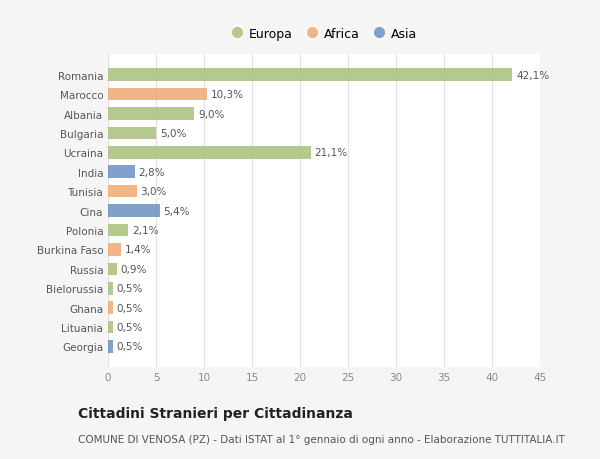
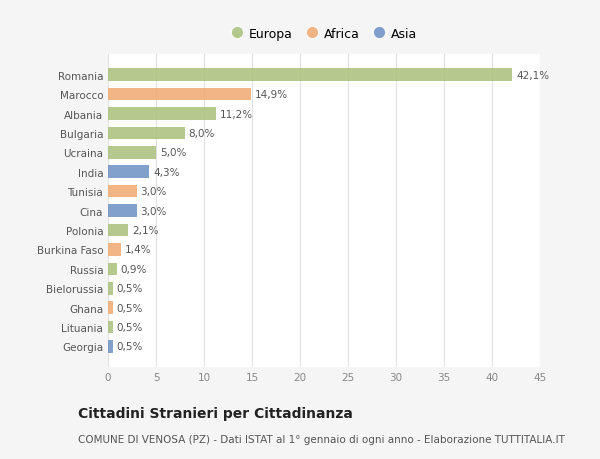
Marocco: 10,3% -> 14,9%
Albania: 9,0% -> 11,2%
Bulgaria: 5,0% -> 8,0%
Ucraina: 21,1% -> 5,0%
India: 2,8% -> 4,3%
Cina: 5,4% -> 3,0%
